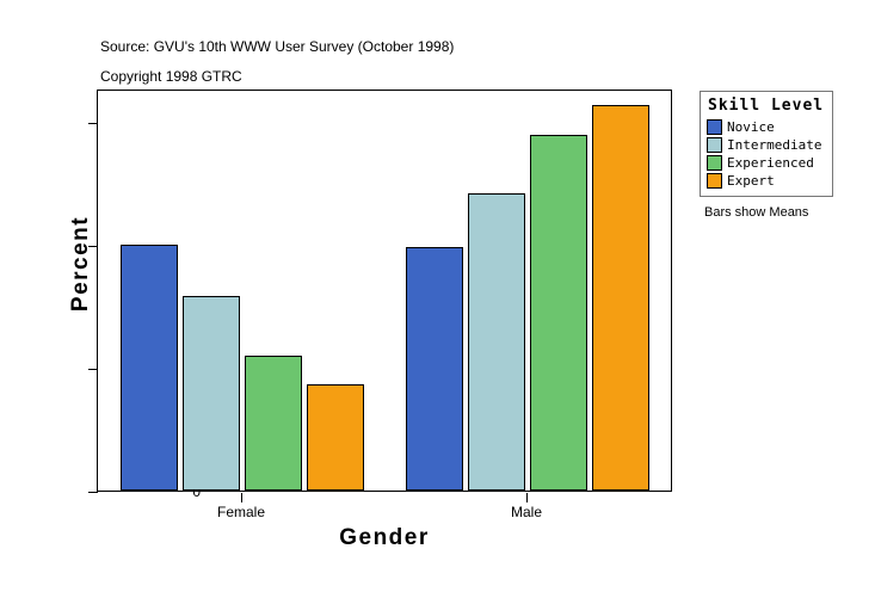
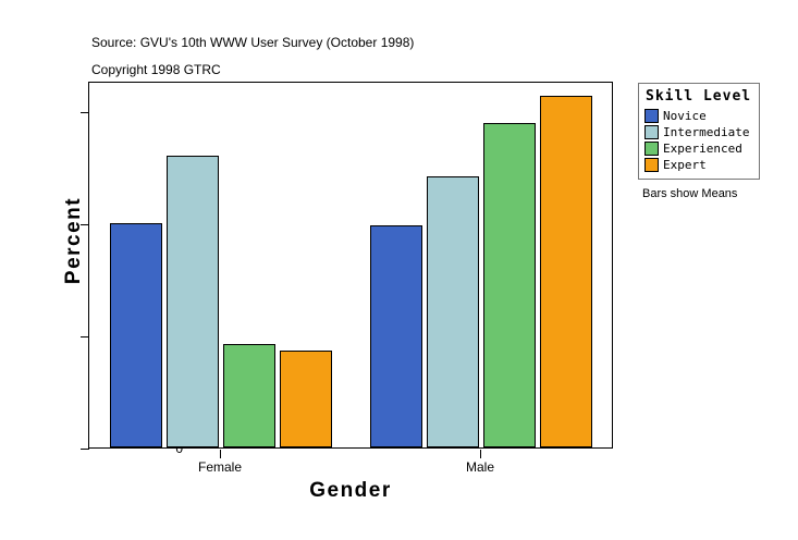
Intermediate/Female: 40 -> 65
Experienced/Female: 28 -> 23
